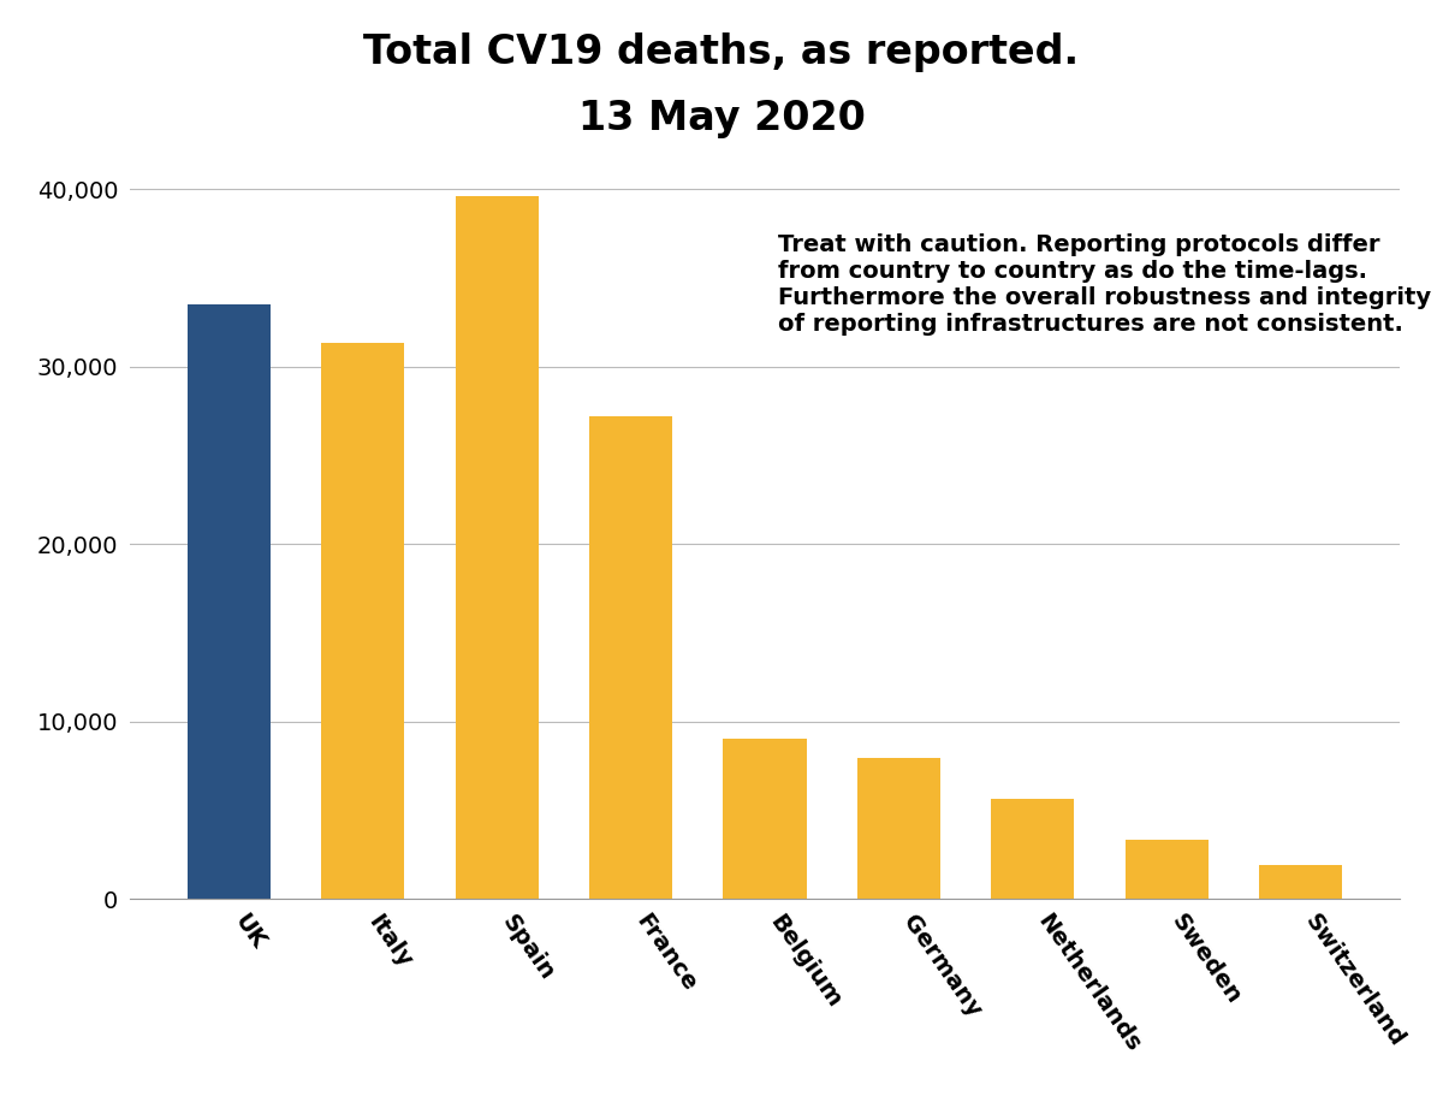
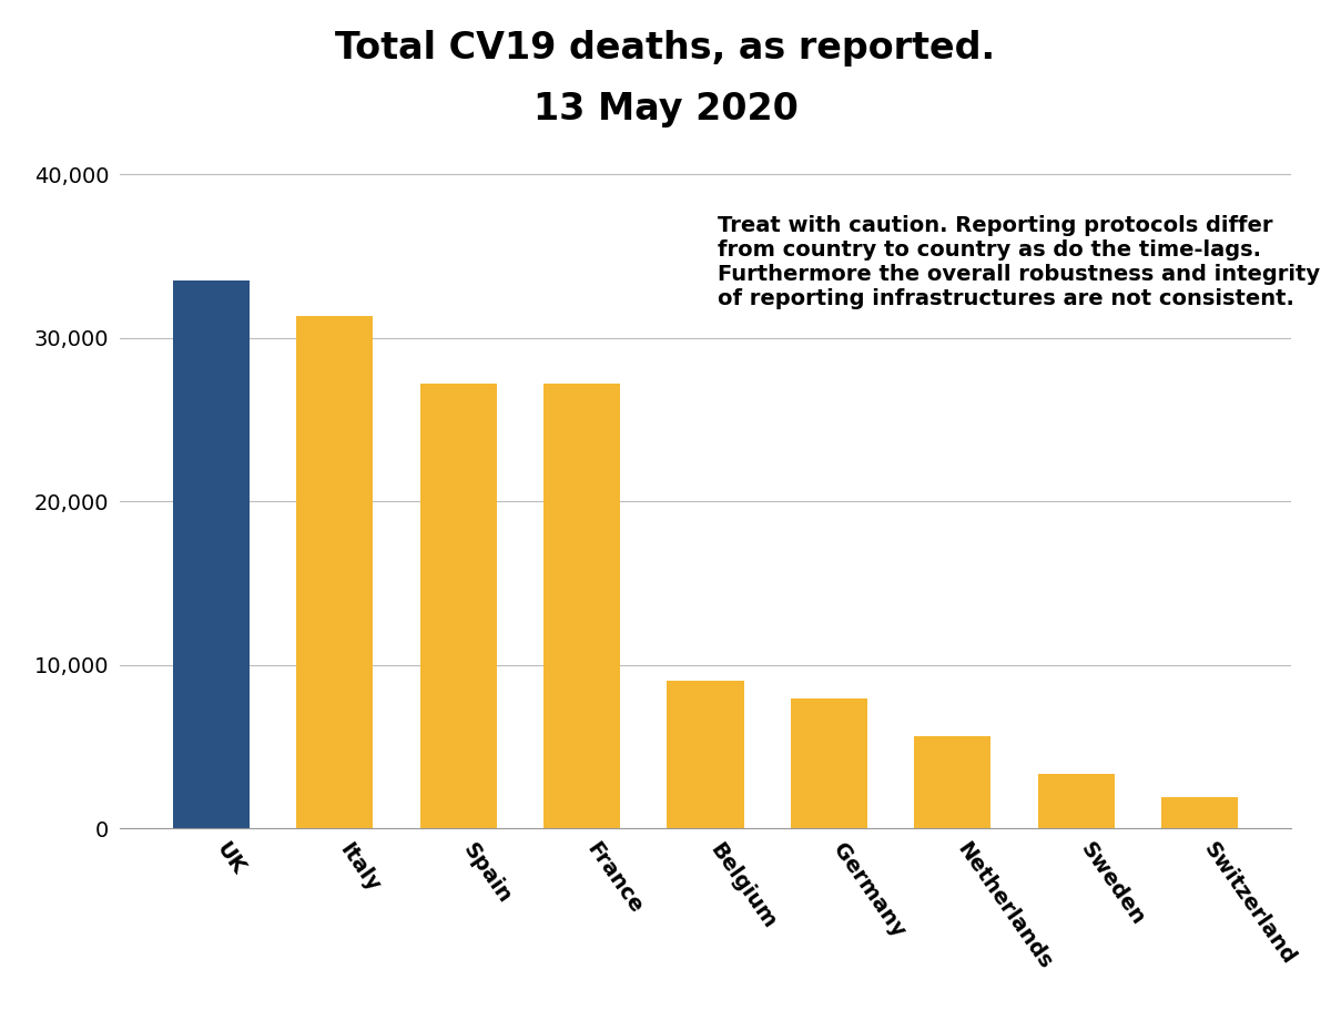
Spain: 39,600 -> 27,200
